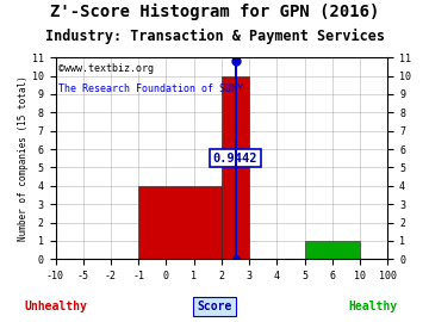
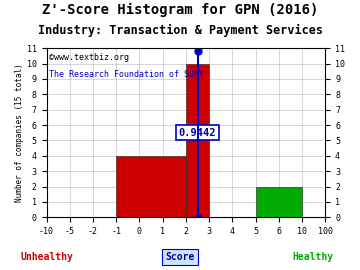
6: 1 -> 2
